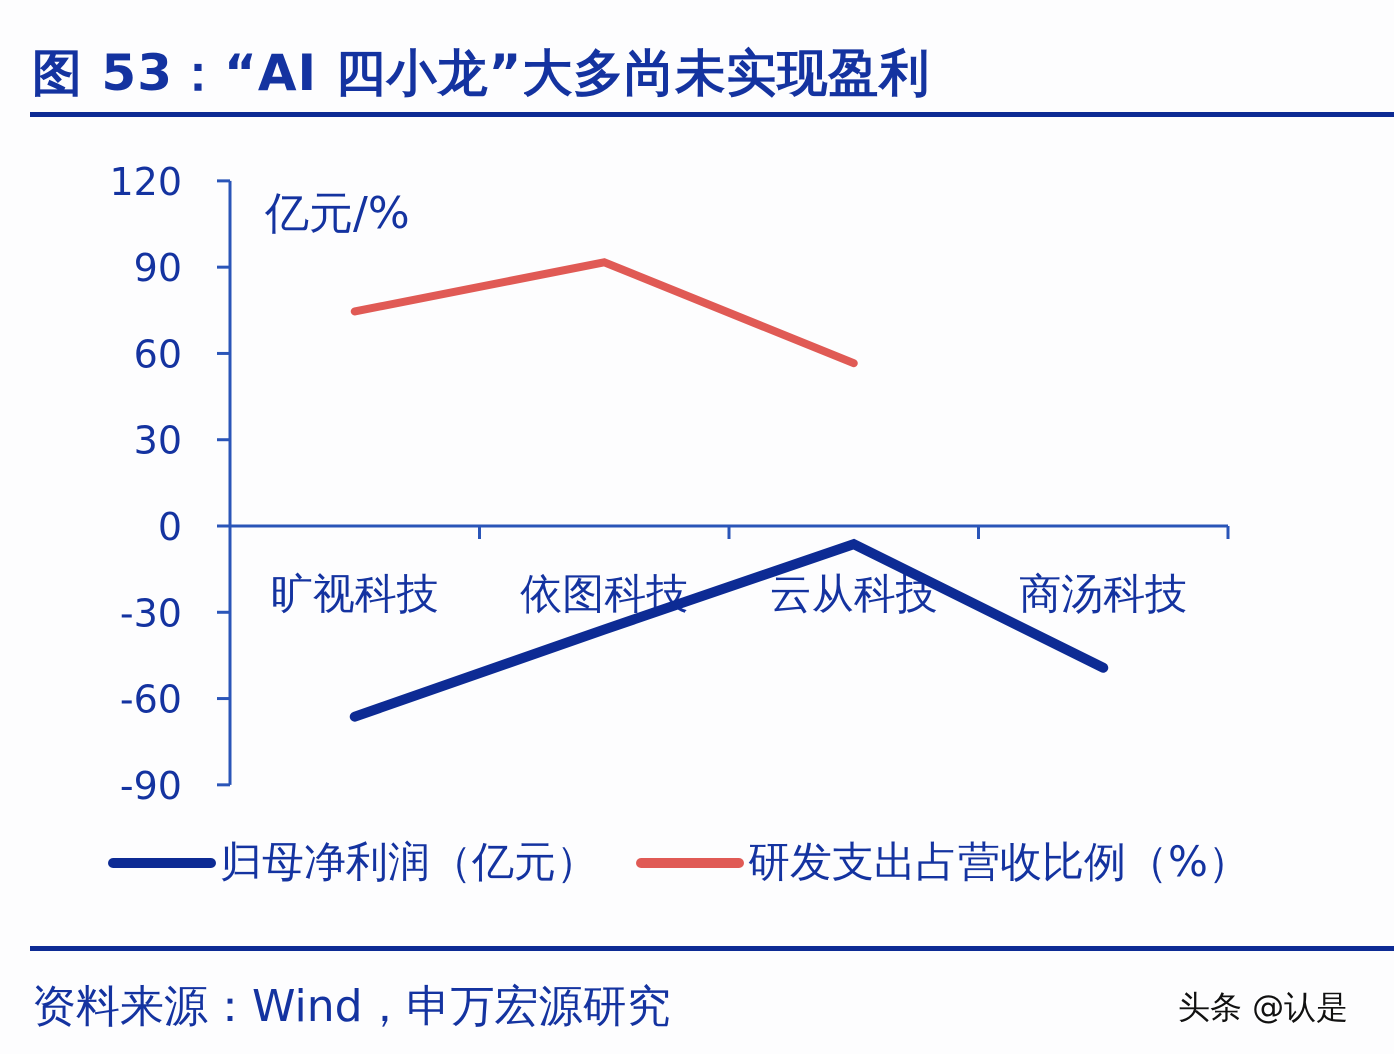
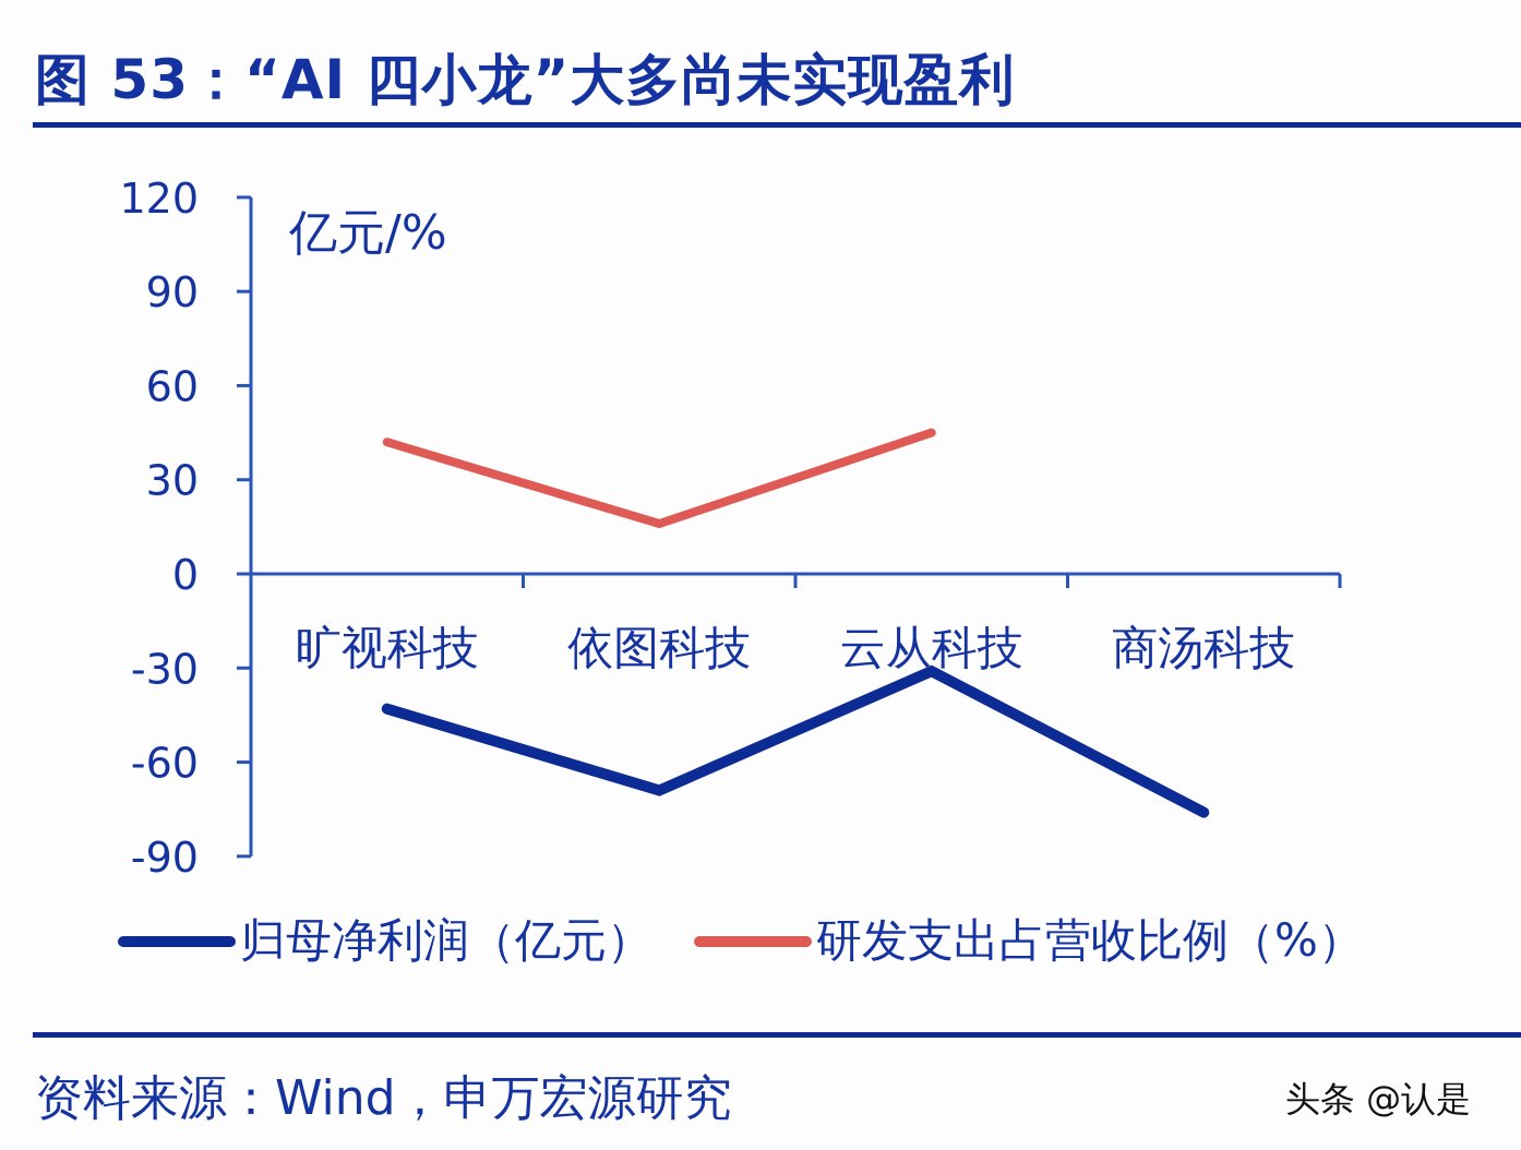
归母净利润（亿元）/旷视科技: -66 -> -43
研发支出占营收比例（%）/旷视科技: 75 -> 42
归母净利润（亿元）/依图科技: -36 -> -69
研发支出占营收比例（%）/依图科技: 92 -> 16
归母净利润（亿元）/云从科技: -6 -> -31
研发支出占营收比例（%）/云从科技: 57 -> 45
归母净利润（亿元）/商汤科技: -49 -> -76
